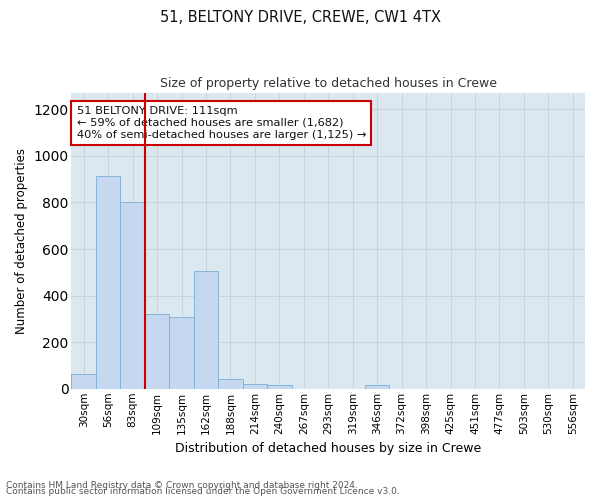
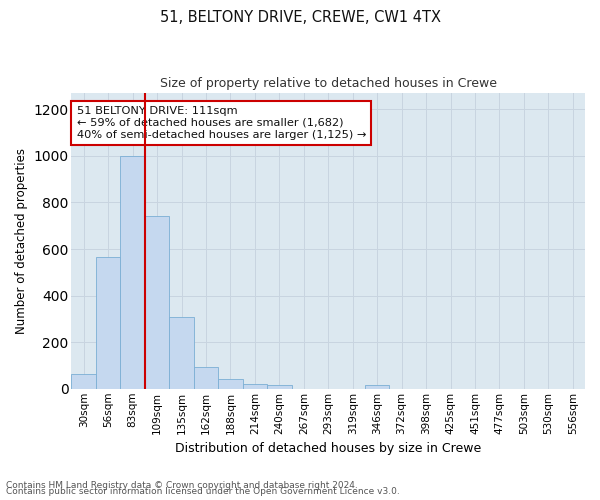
56sqm: 915 -> 568
83sqm: 800 -> 1000
109sqm: 320 -> 740
162sqm: 505 -> 95
